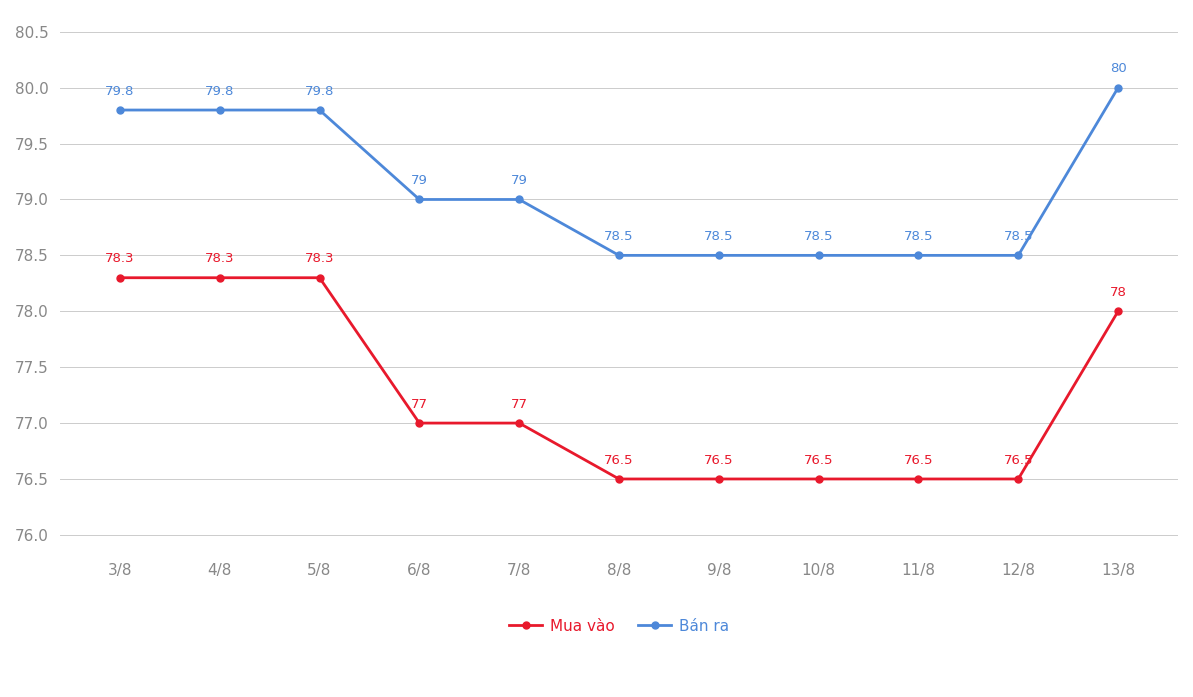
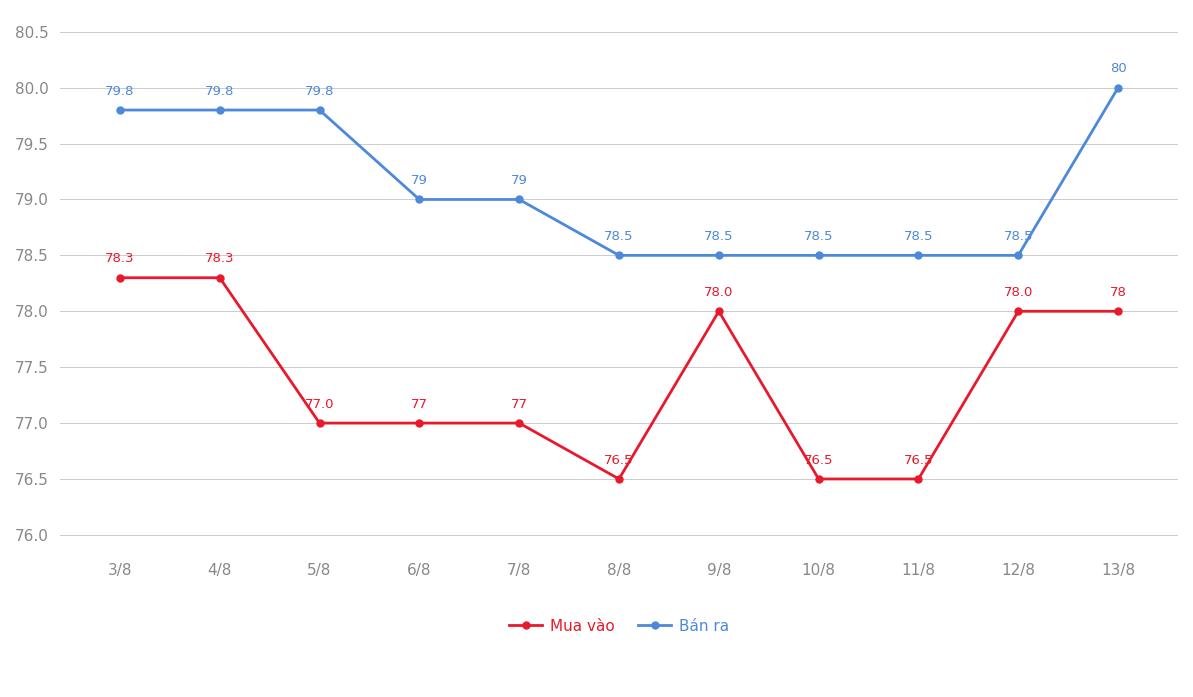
Mua vào/5/8: 78.3 -> 77.0
Mua vào/9/8: 76.5 -> 78.0
Mua vào/12/8: 76.5 -> 78.0
